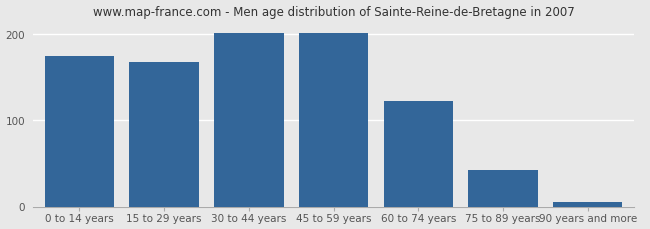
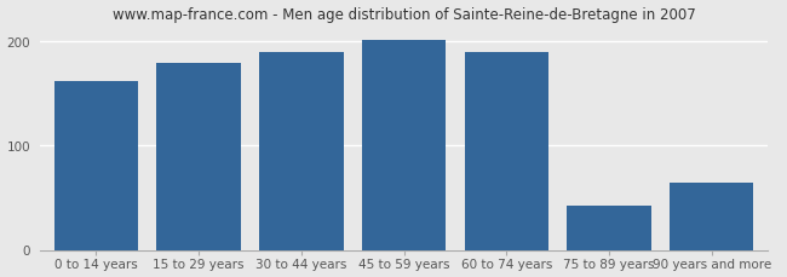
0 to 14 years: 175 -> 162
15 to 29 years: 168 -> 180
30 to 44 years: 202 -> 190
60 to 74 years: 123 -> 190
90 years and more: 5 -> 64
